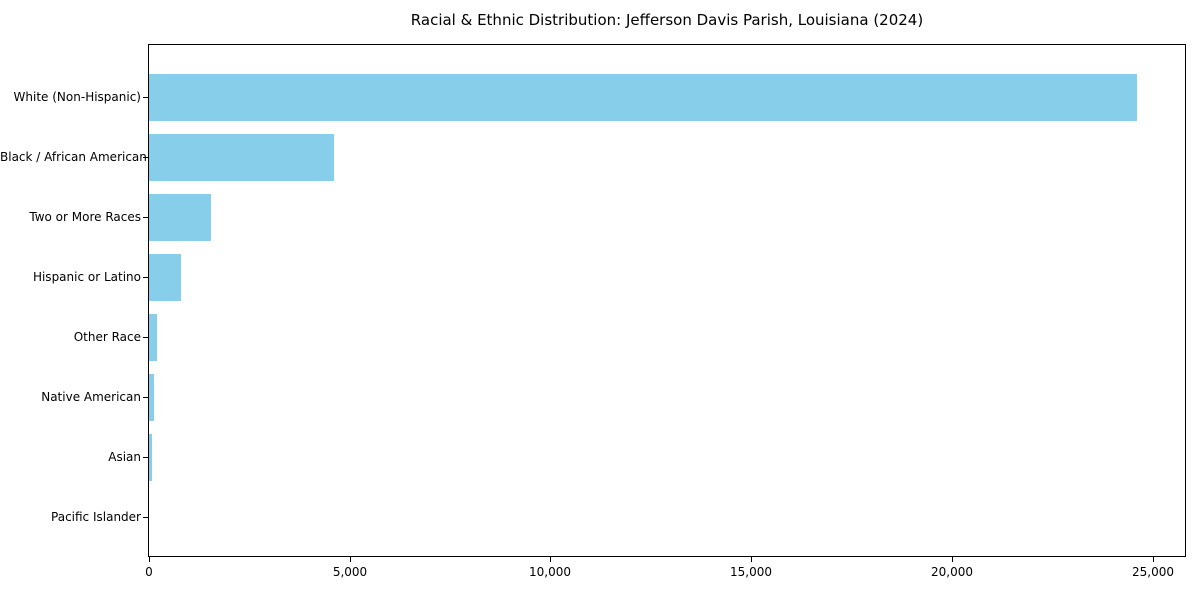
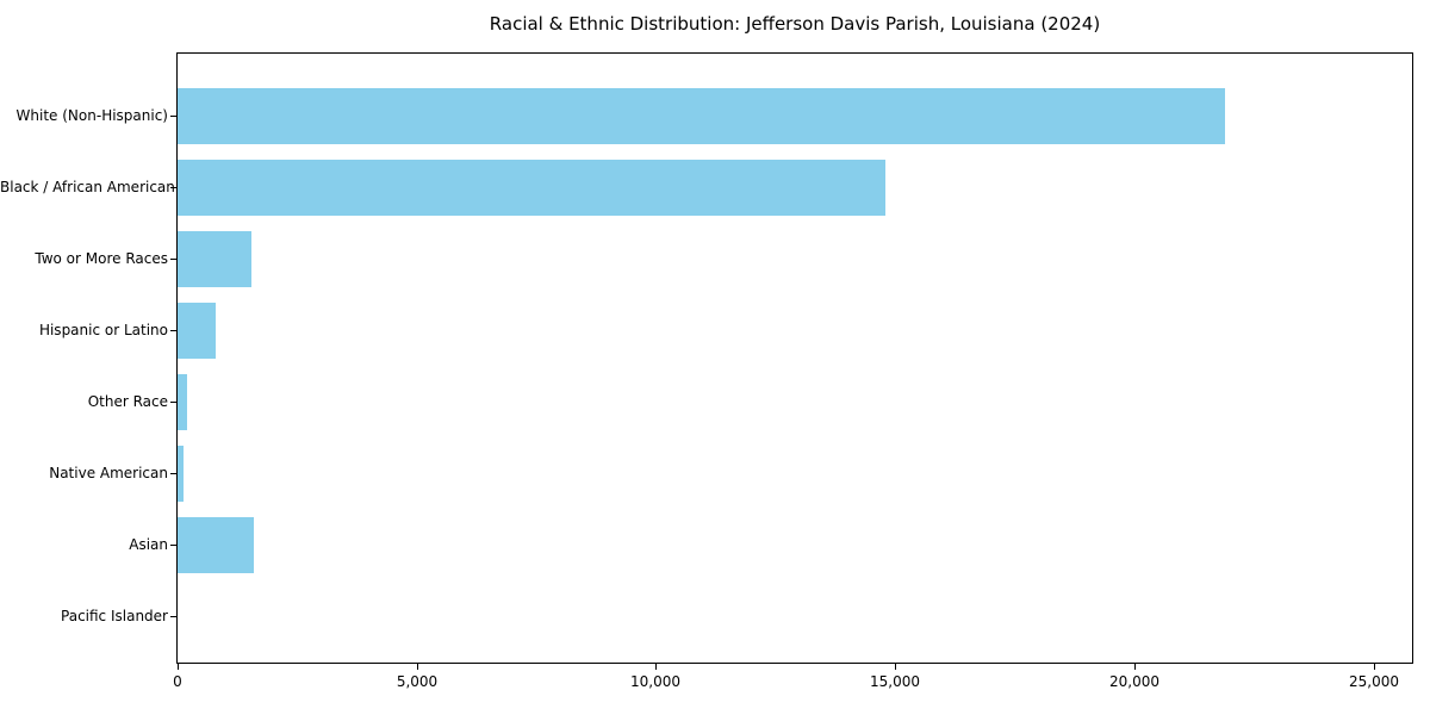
White (Non-Hispanic): 24600 -> 21900
Black / African American: 4600 -> 14800
Asian: 100 -> 1600
